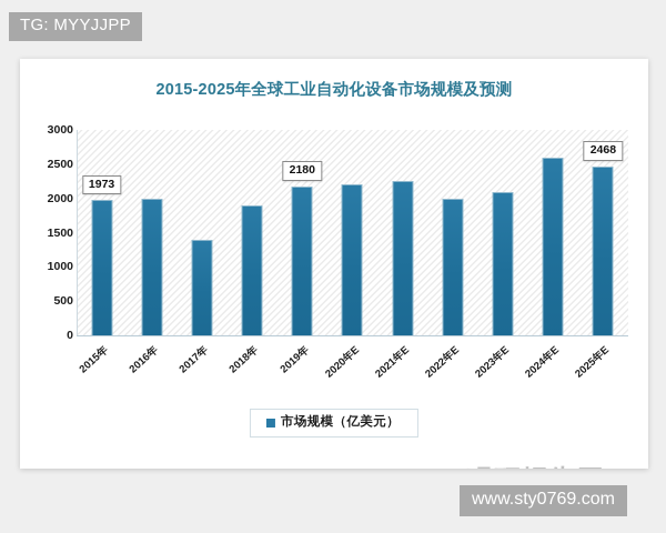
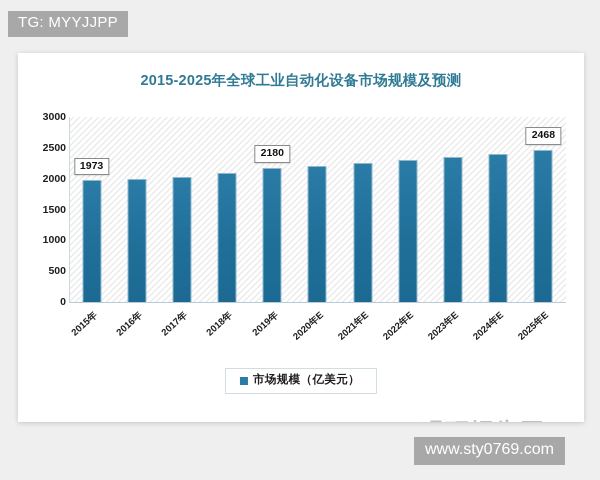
2017年: 1400 -> 2000
2018年: 1900 -> 2100
2022年E: 2000 -> 2300
2023年E: 2100 -> 2400
2024年E: 2600 -> 2400
